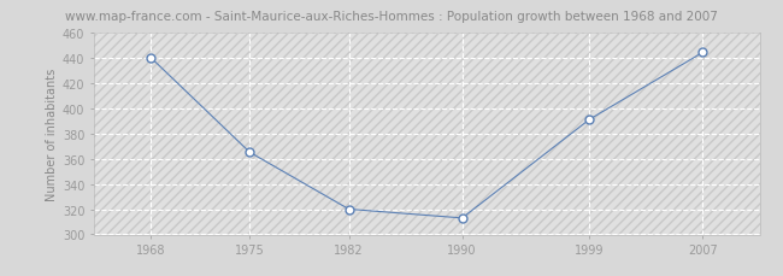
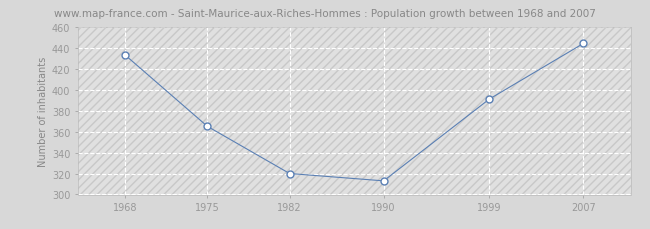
1968: 440 -> 433
